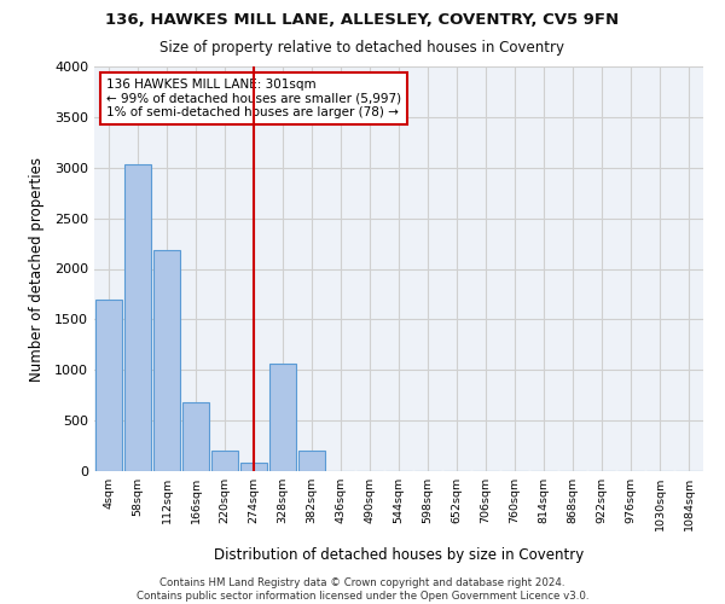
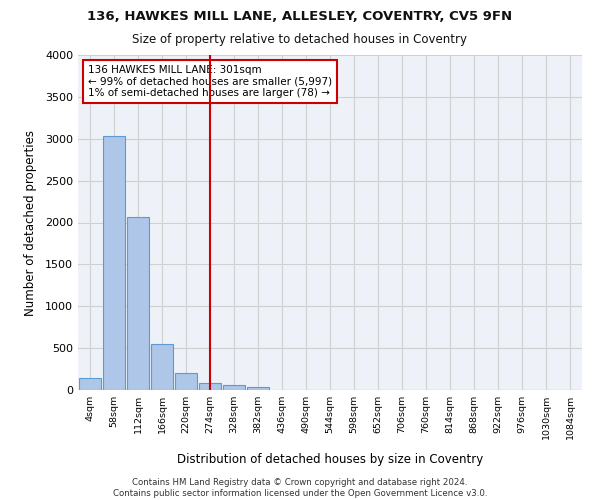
4sqm: 1700 -> 140
112sqm: 2180 -> 2060
166sqm: 680 -> 550
328sqm: 1060 -> 60
382sqm: 200 -> 40
